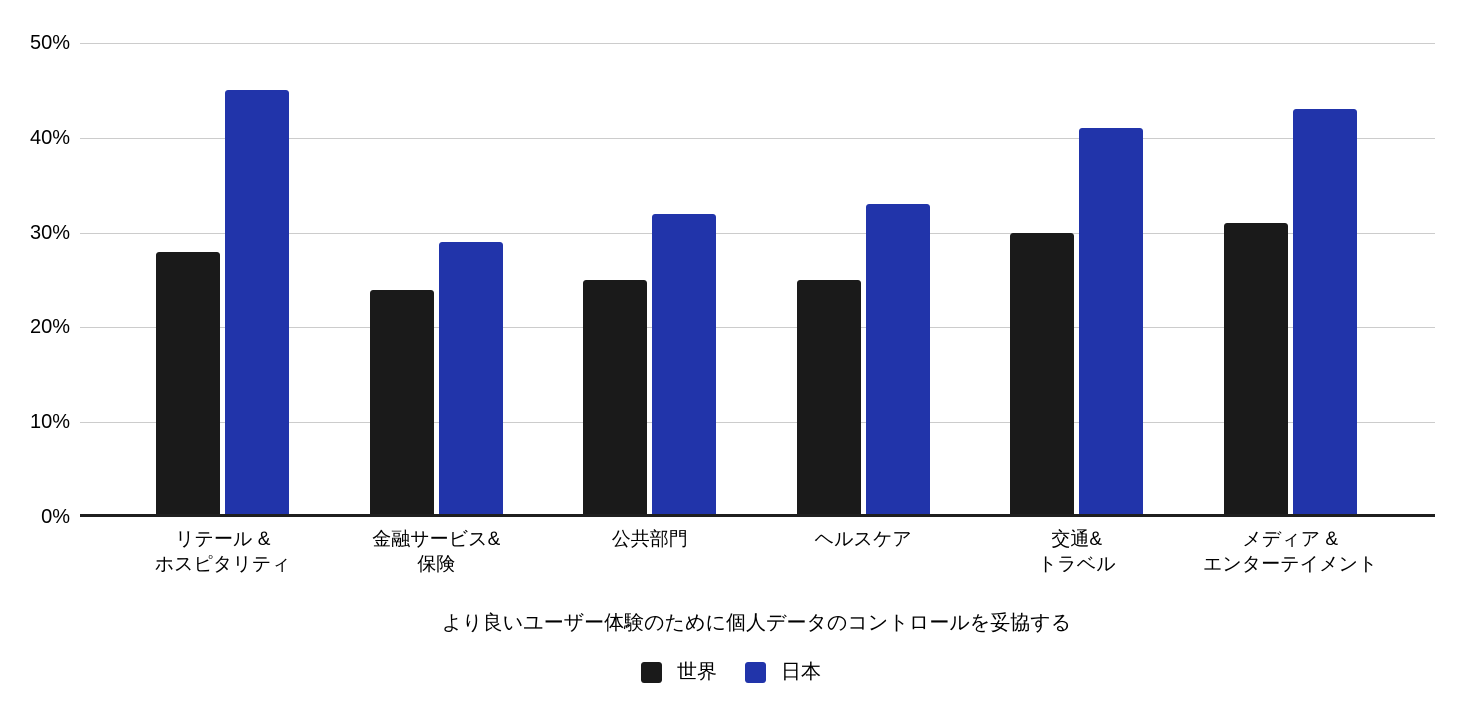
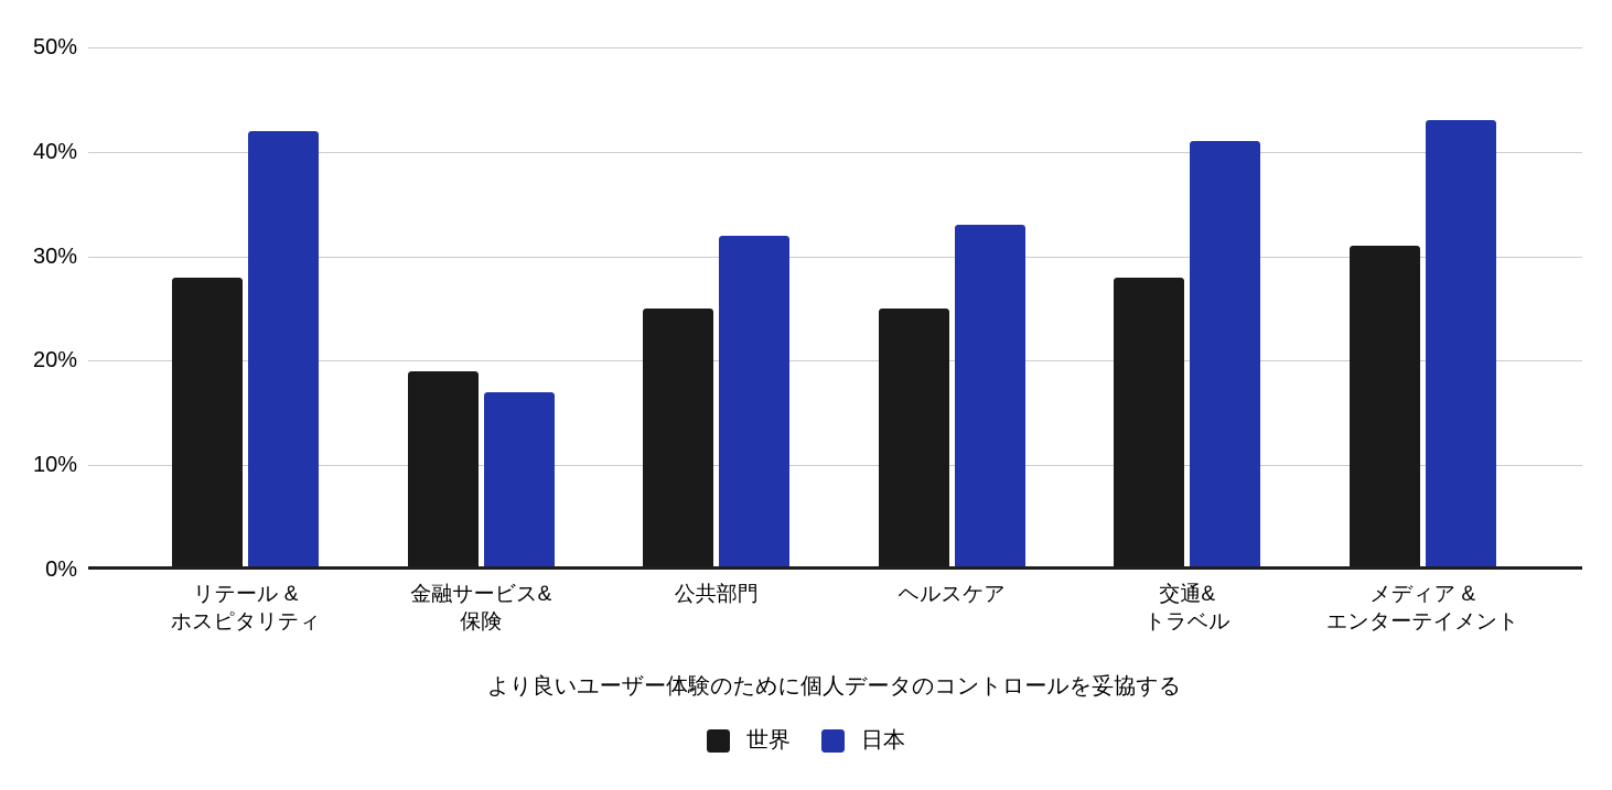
日本/リテール & ホスピタリティ: 45% -> 42%
世界/金融サービス& 保険: 24% -> 19%
日本/金融サービス& 保険: 29% -> 17%
世界/交通& トラベル: 30% -> 28%
